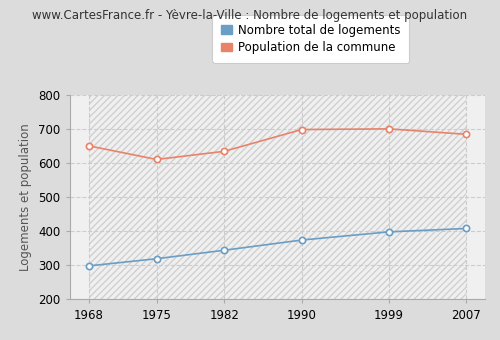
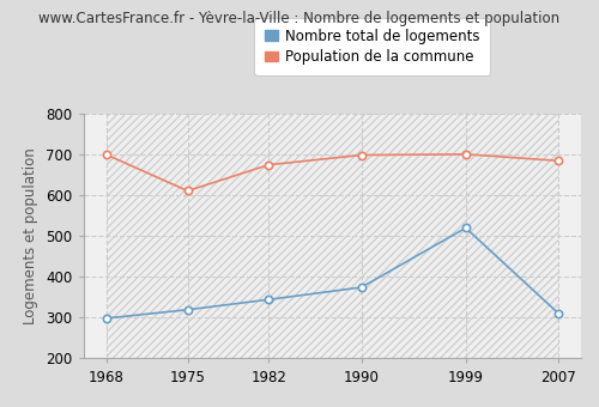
Population de la commune/1968: 651 -> 700
Population de la commune/1982: 635 -> 675
Nombre total de logements/1999: 398 -> 520
Nombre total de logements/2007: 408 -> 310
